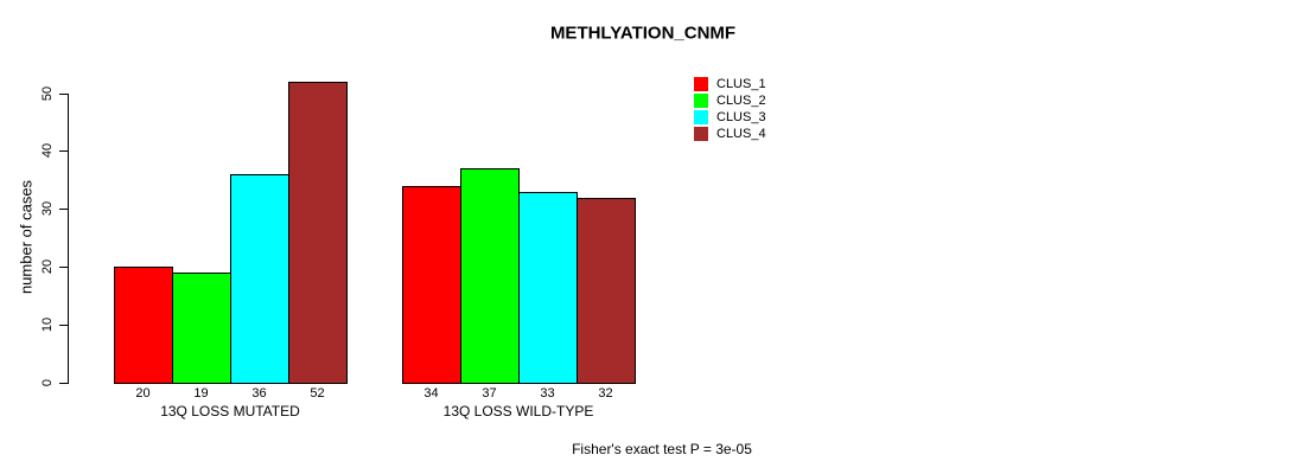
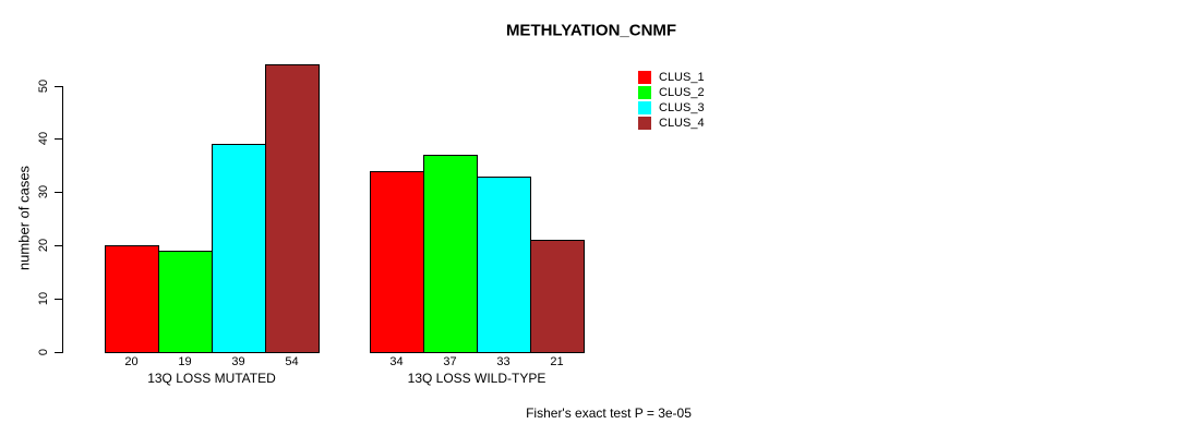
CLUS_3/13Q LOSS MUTATED: 36 -> 39
CLUS_4/13Q LOSS MUTATED: 52 -> 54
CLUS_4/13Q LOSS WILD-TYPE: 32 -> 21
